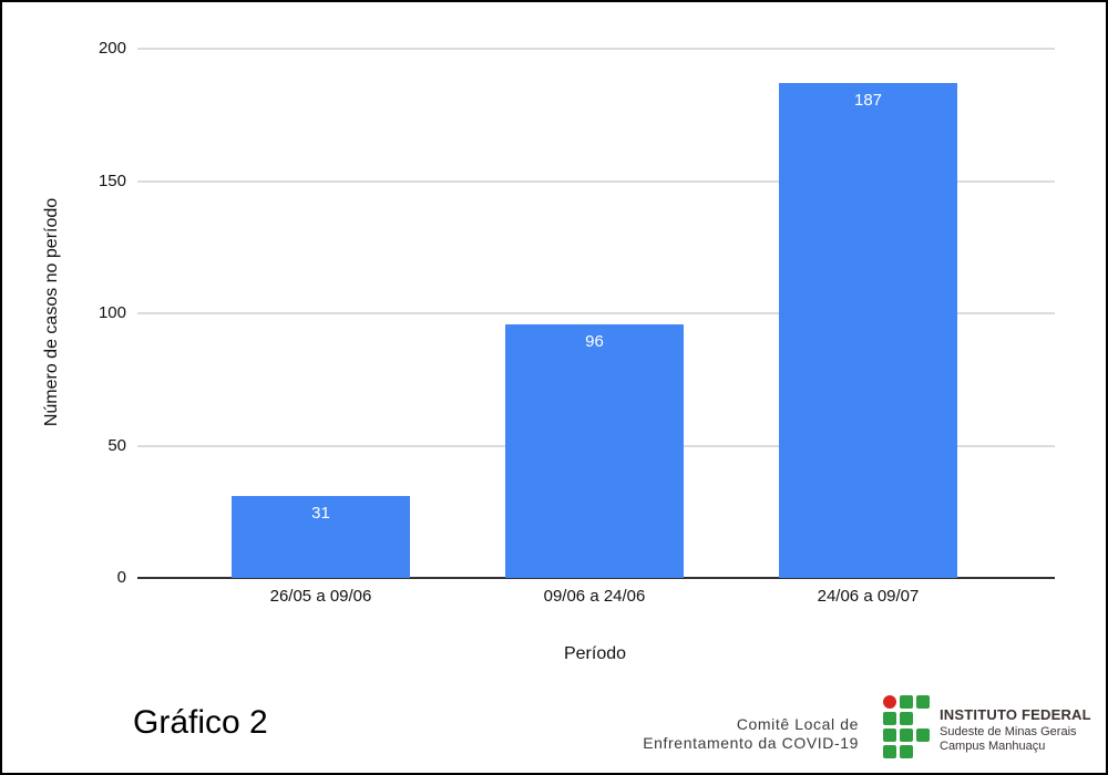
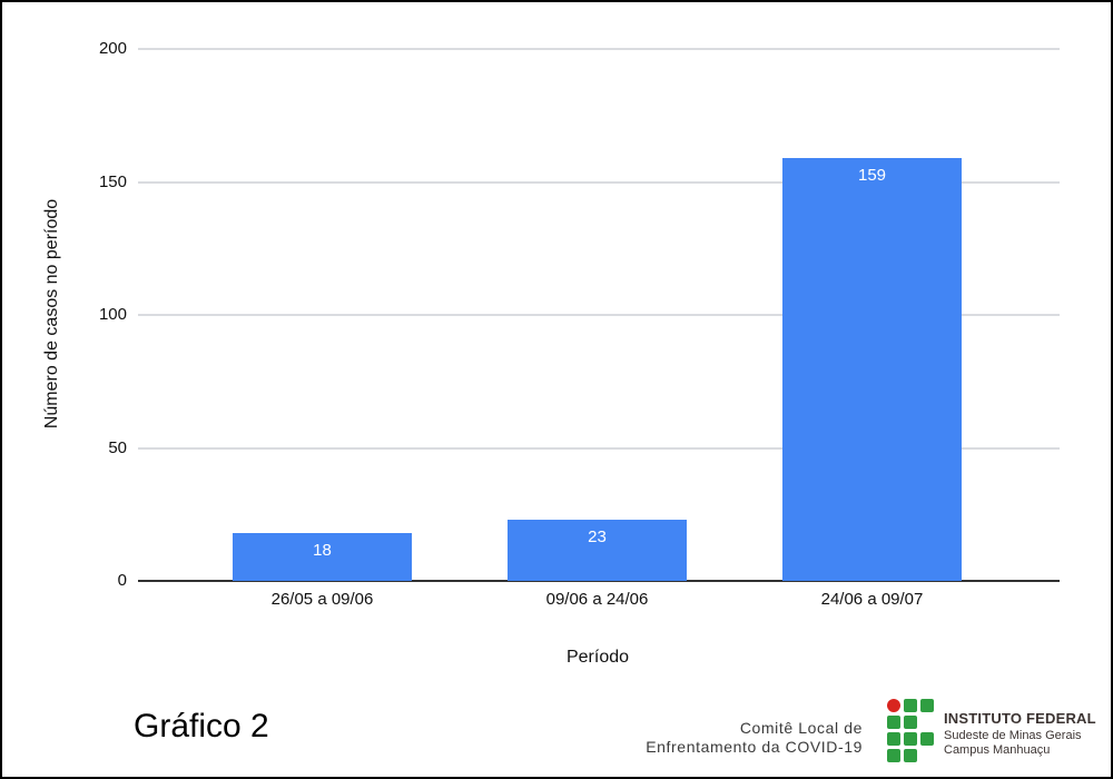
26/05 a 09/06: 31 -> 18
09/06 a 24/06: 96 -> 23
24/06 a 09/07: 187 -> 159
